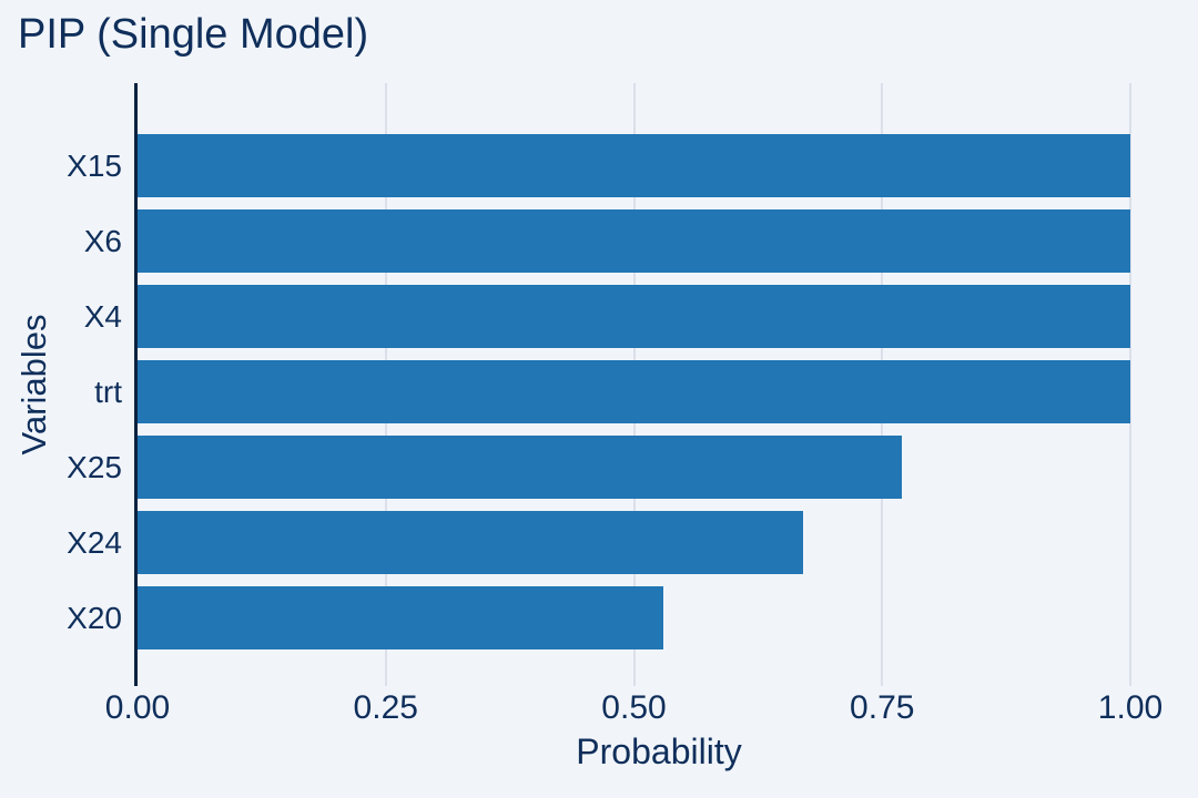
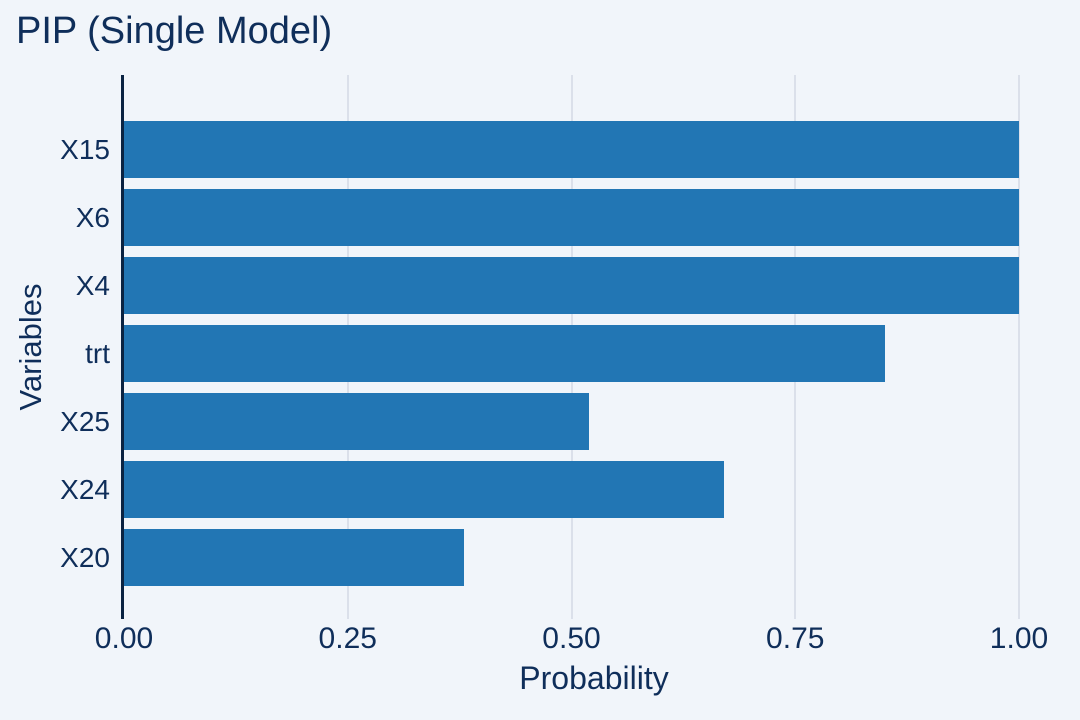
trt: 1.00 -> 0.85
X25: 0.77 -> 0.52
X20: 0.53 -> 0.38
